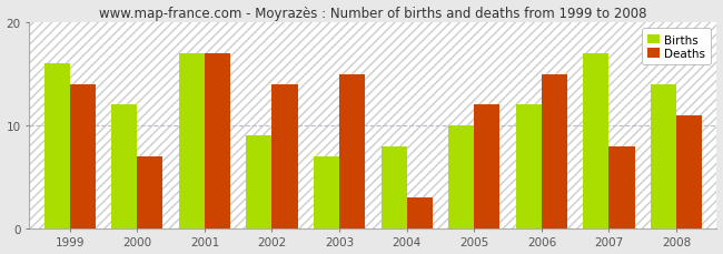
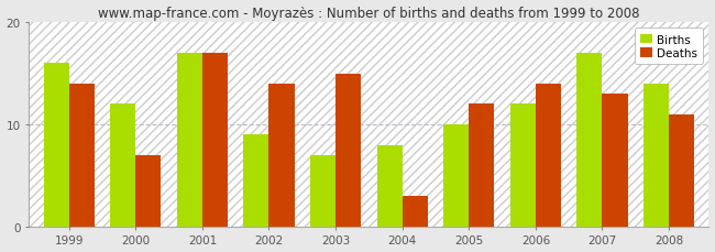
Deaths/2006: 15 -> 14
Deaths/2007: 8 -> 13
